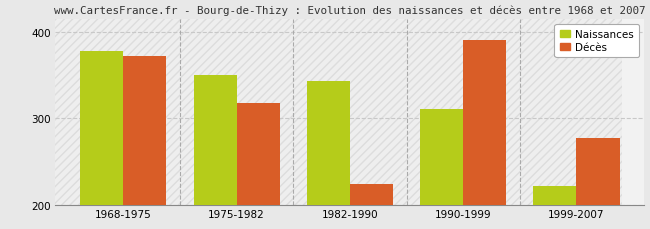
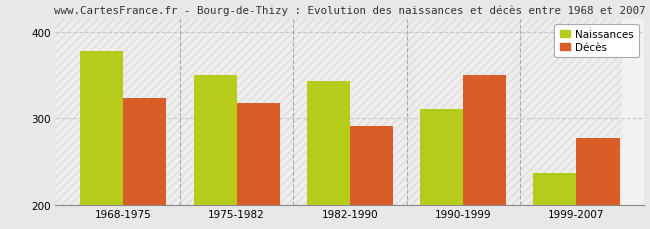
Décès/1968-1975: 372 -> 323
Décès/1982-1990: 224 -> 291
Décès/1990-1999: 390 -> 350
Naissances/1999-2007: 222 -> 237
